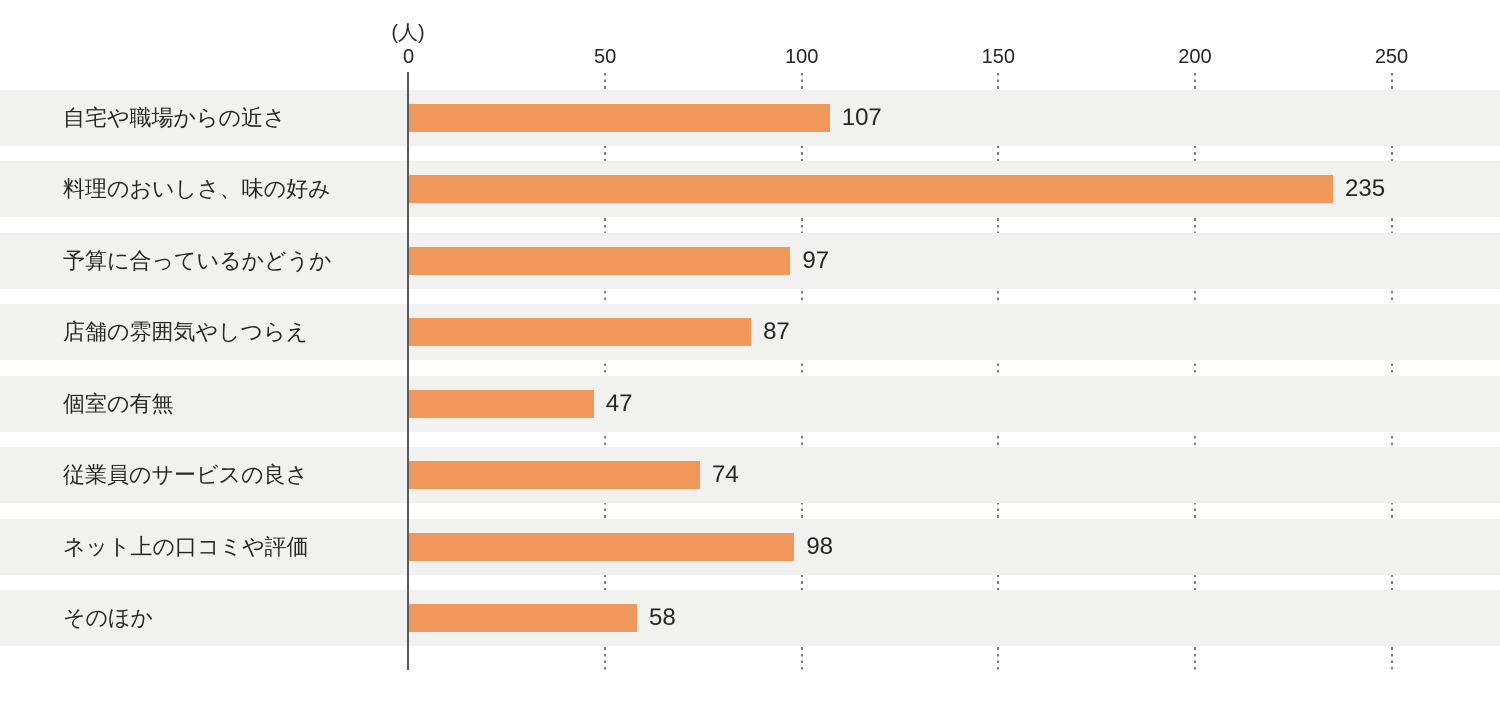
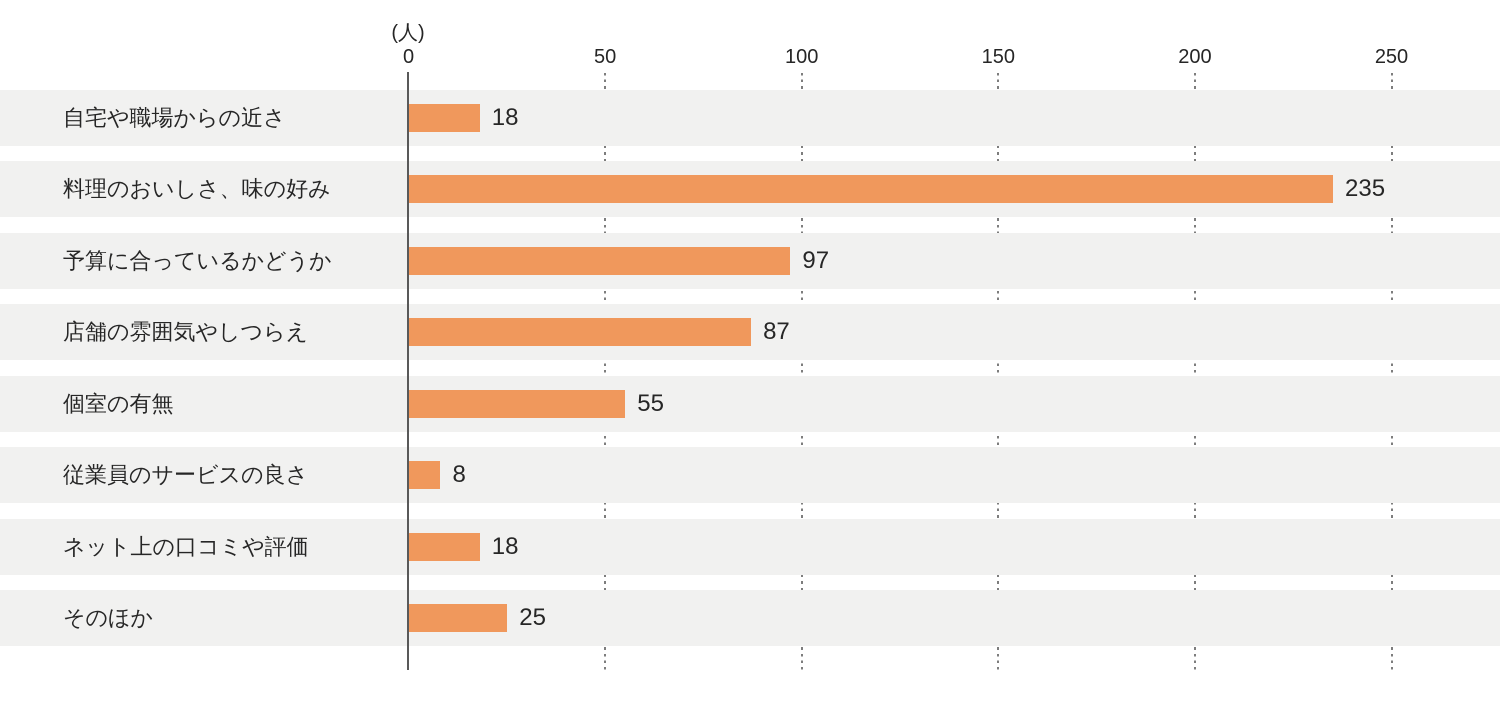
自宅や職場からの近さ: 107 -> 18
個室の有無: 47 -> 55
従業員のサービスの良さ: 74 -> 8
ネット上の口コミや評価: 98 -> 18
そのほか: 58 -> 25
